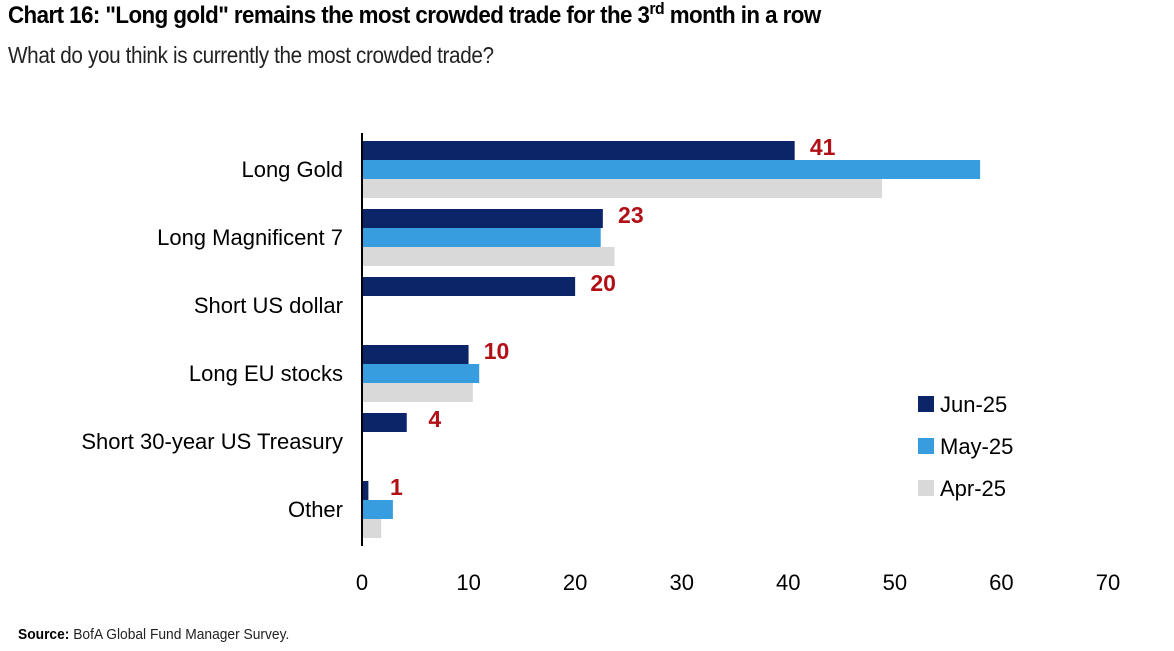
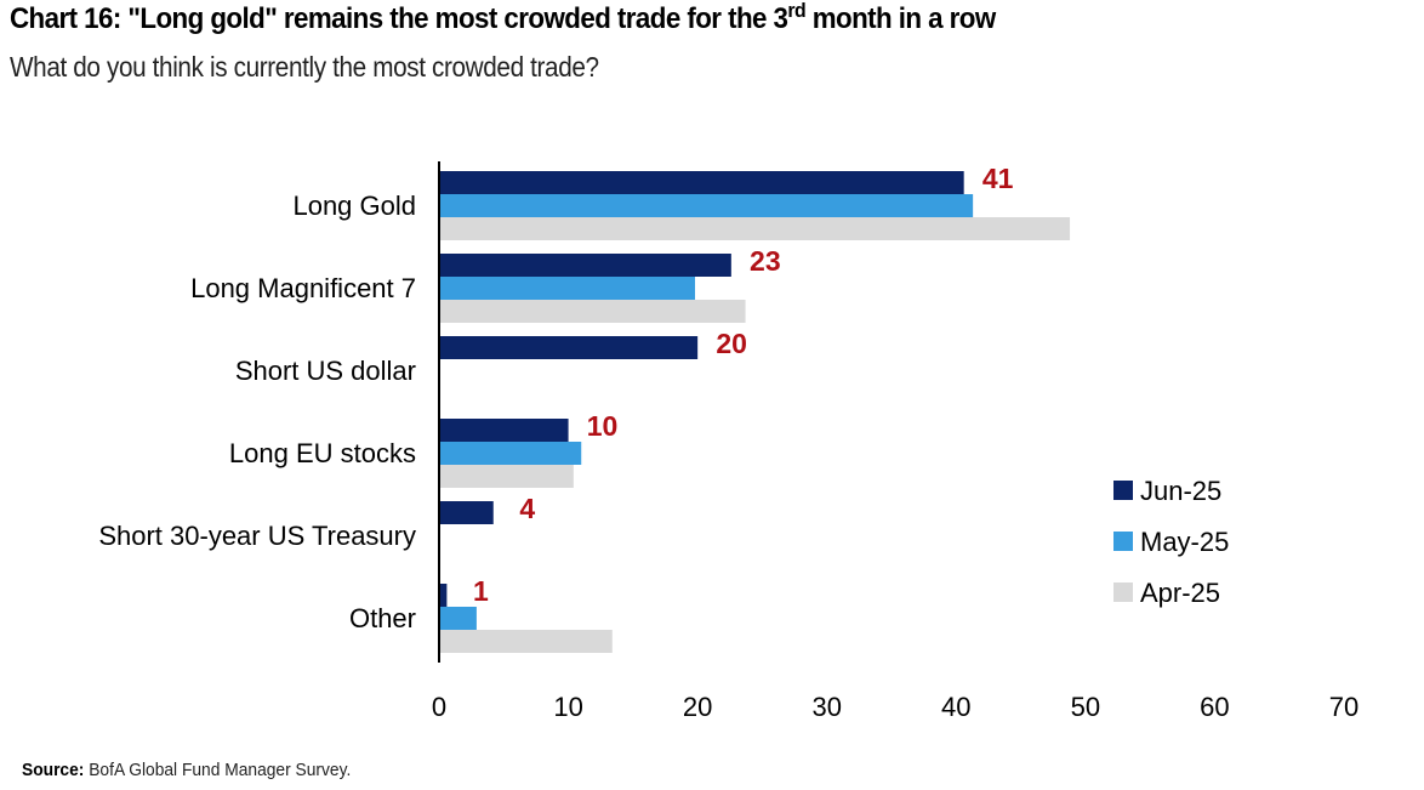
May-25/Long Gold: 58.0 -> 41.3
May-25/Long Magnificent 7: 22.4 -> 19.8
Apr-25/Other: 1.8 -> 13.4
